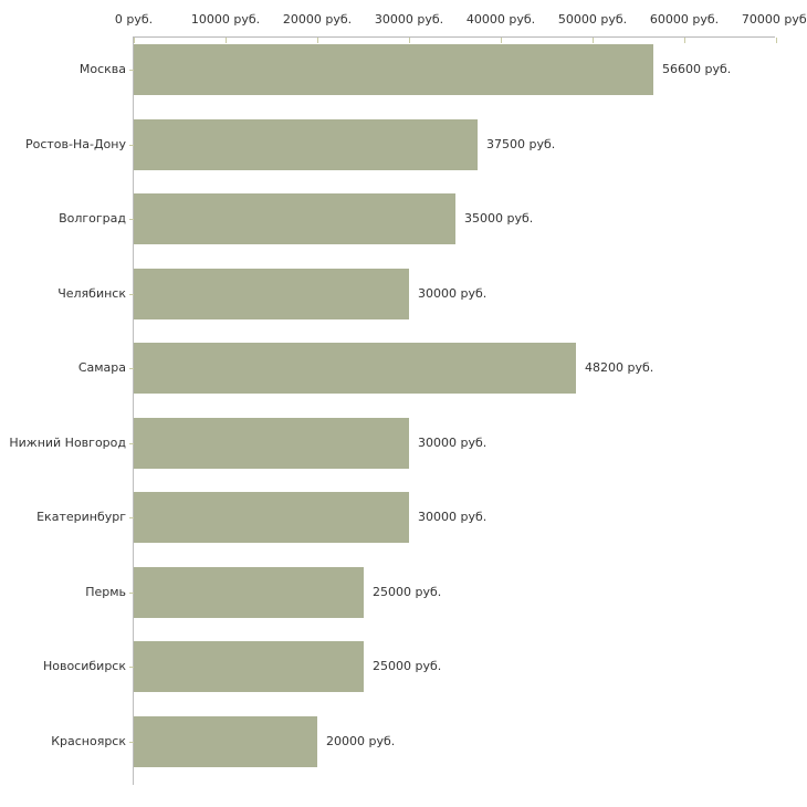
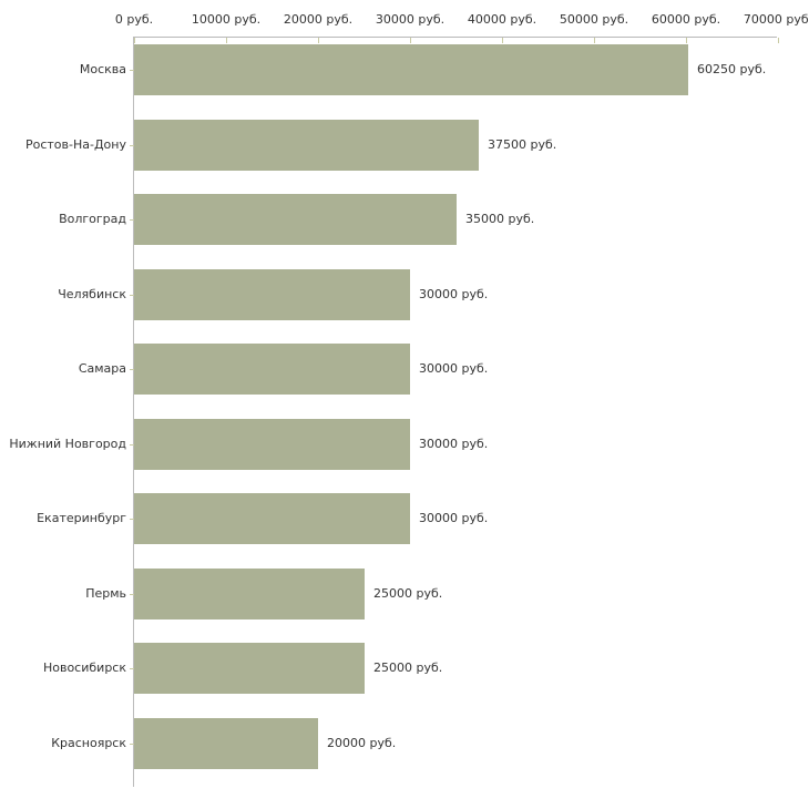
Москва: 56600 -> 60250
Самара: 48200 -> 30000
